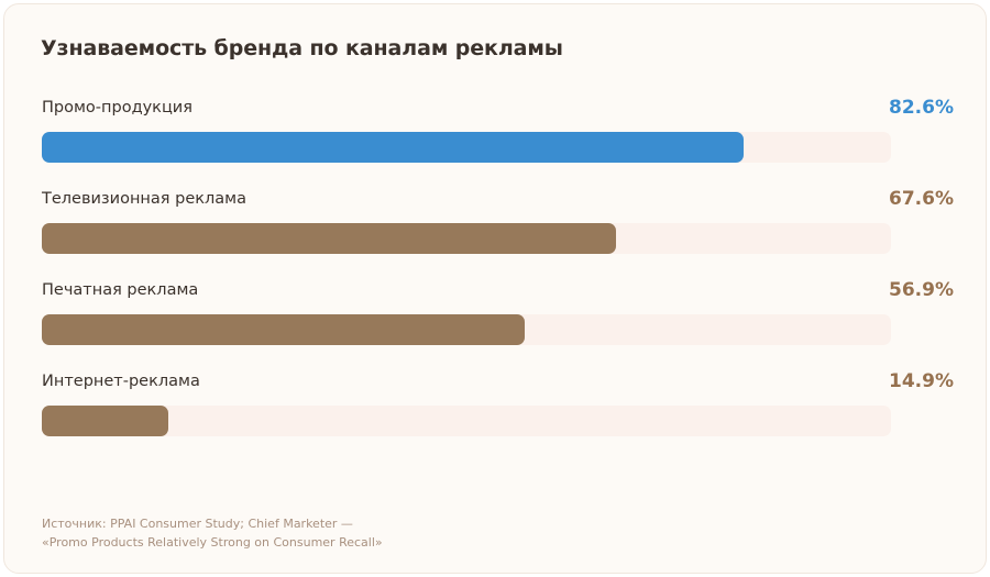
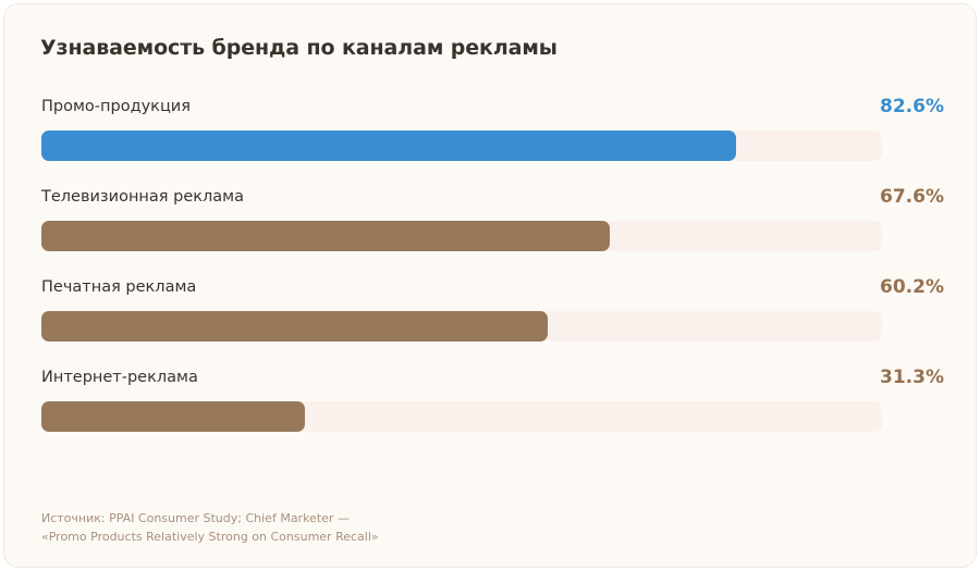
Печатная реклама: 56.9% -> 60.2%
Интернет-реклама: 14.9% -> 31.3%
